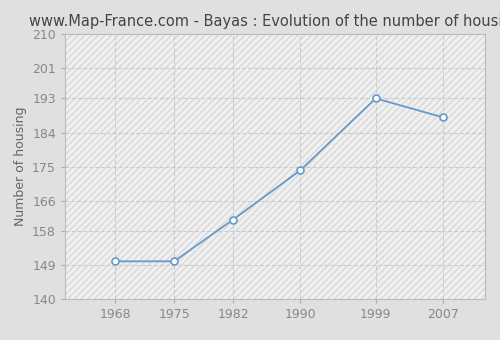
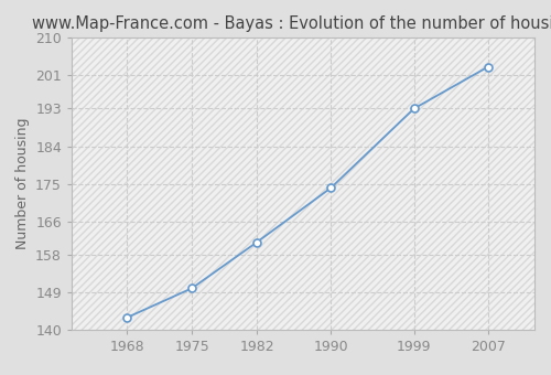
1968: 150 -> 143
2007: 188 -> 203
